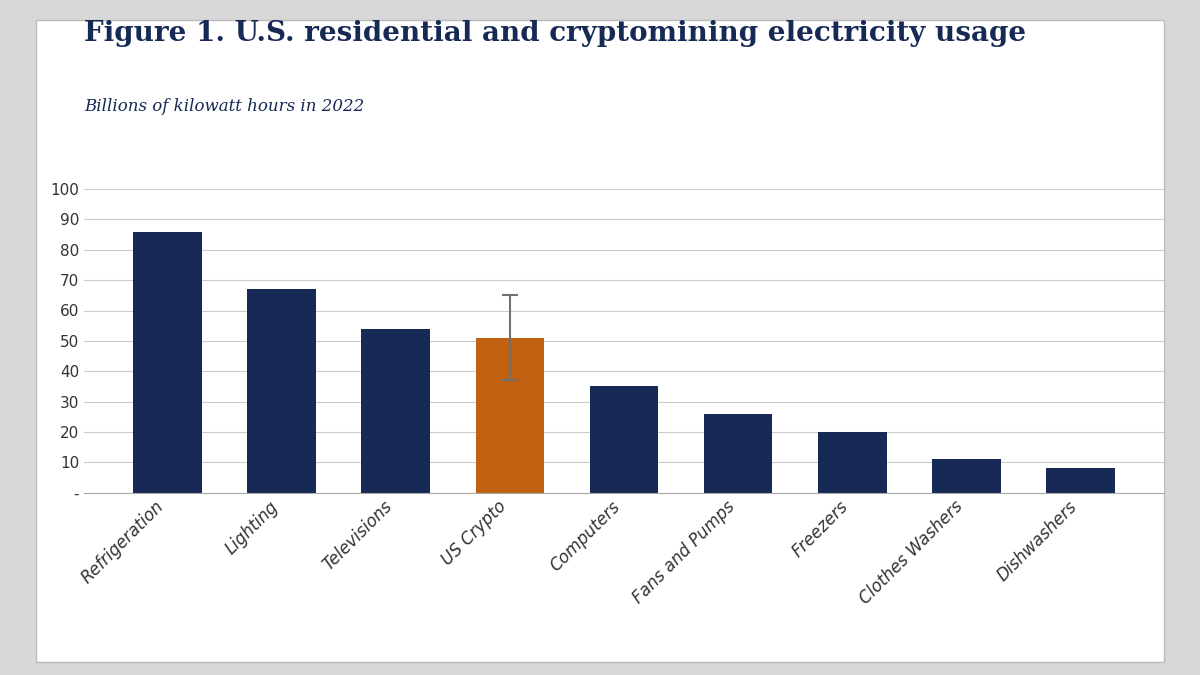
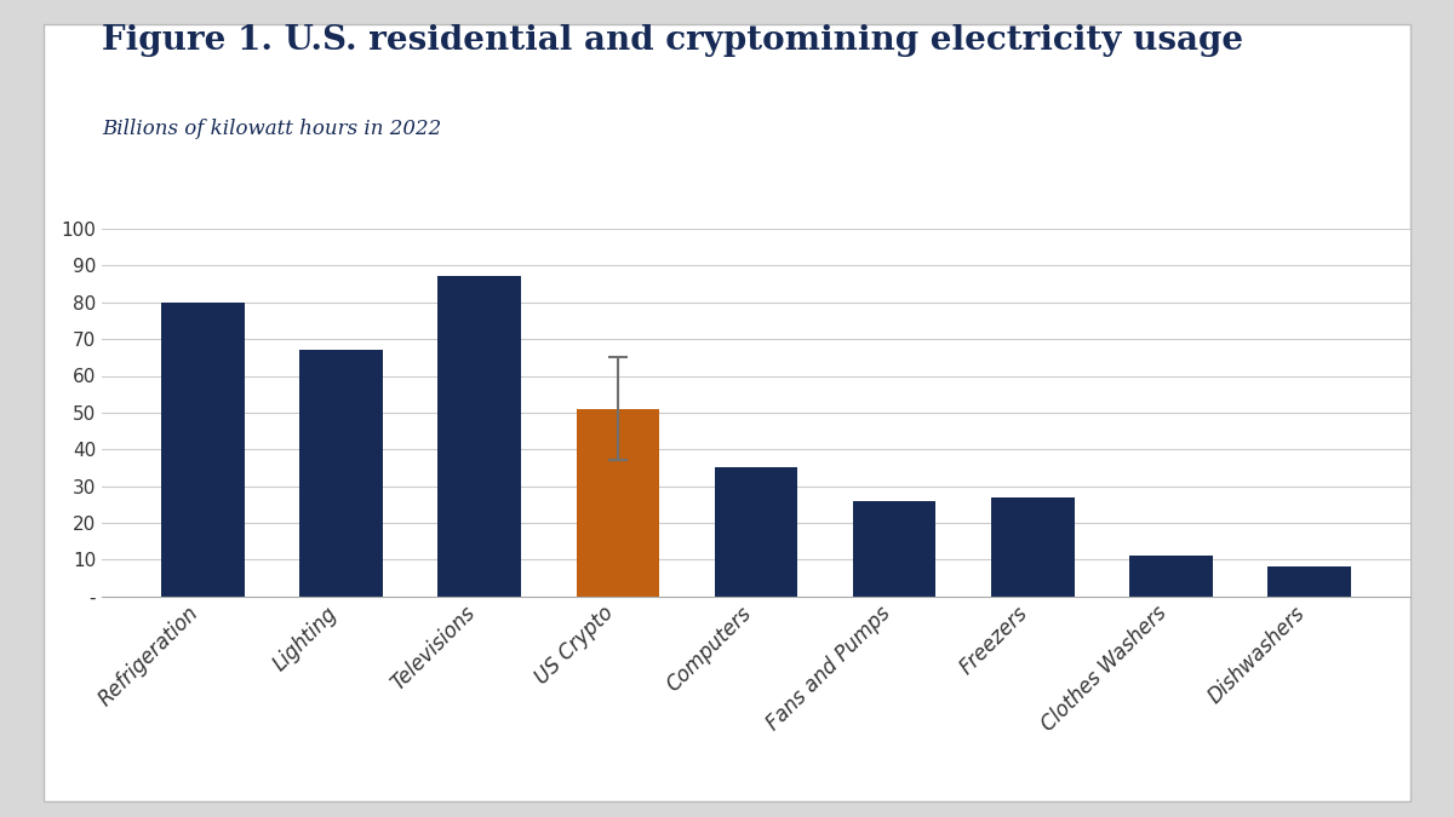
Refrigeration: 86 -> 80
Televisions: 54 -> 87
Freezers: 20 -> 27
